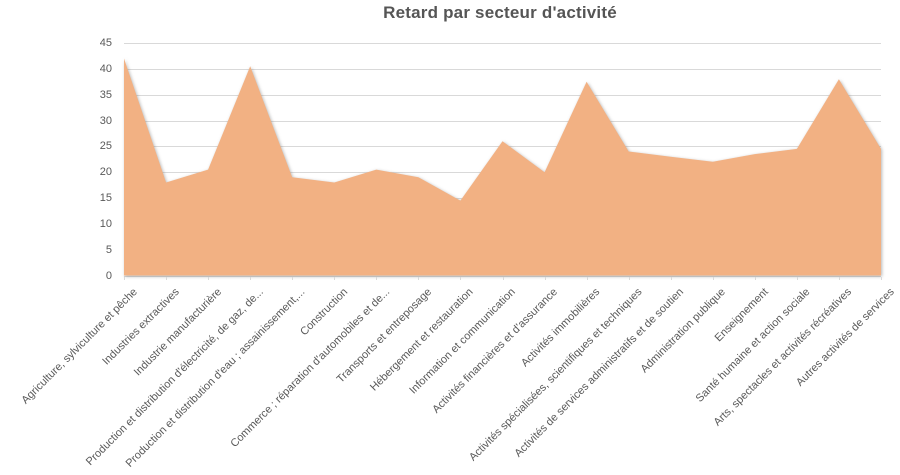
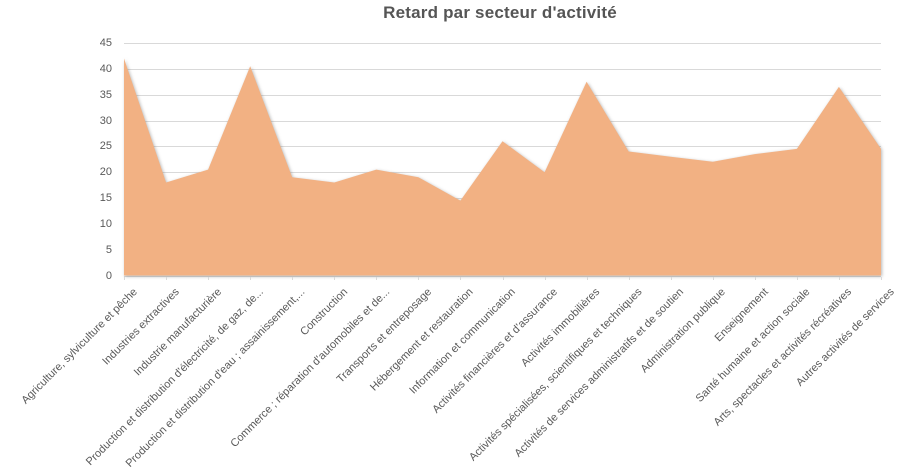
Arts, spectacles et activités récréatives: 38 -> 36
